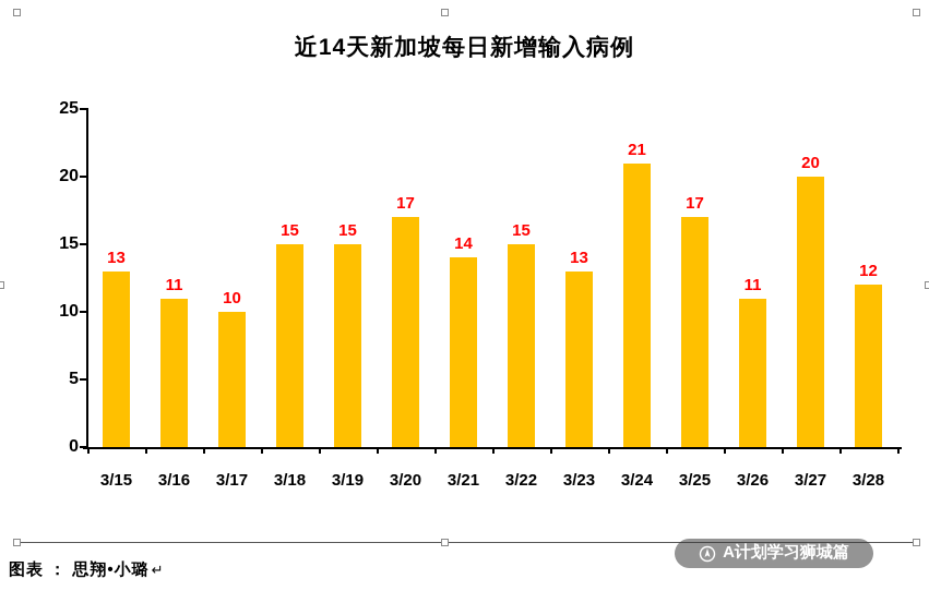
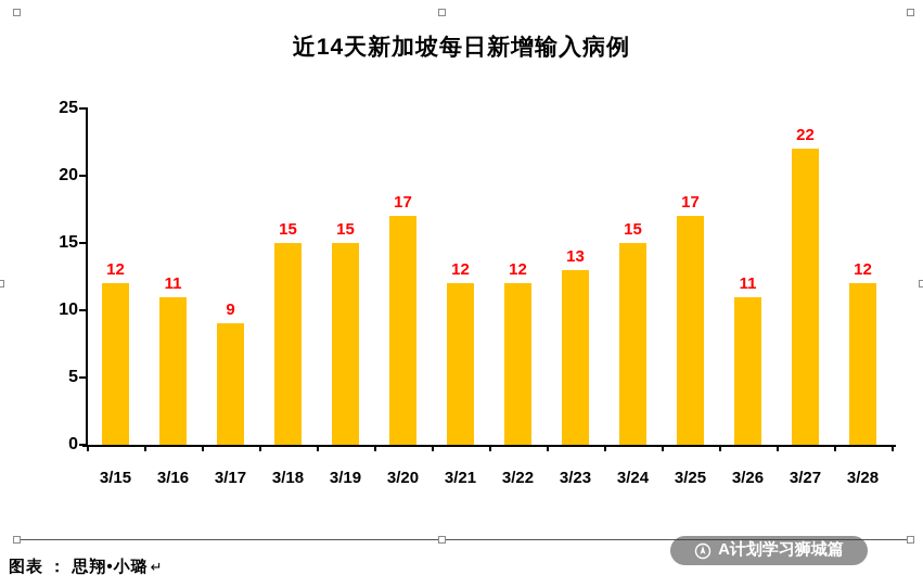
3/15: 13 -> 12
3/17: 10 -> 9
3/21: 14 -> 12
3/22: 15 -> 12
3/24: 21 -> 15
3/27: 20 -> 22
